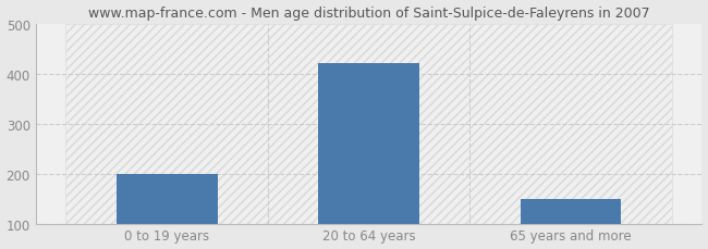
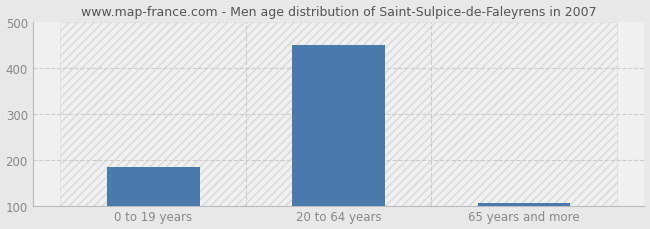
0 to 19 years: 200 -> 183
20 to 64 years: 420 -> 450
65 years and more: 150 -> 105
